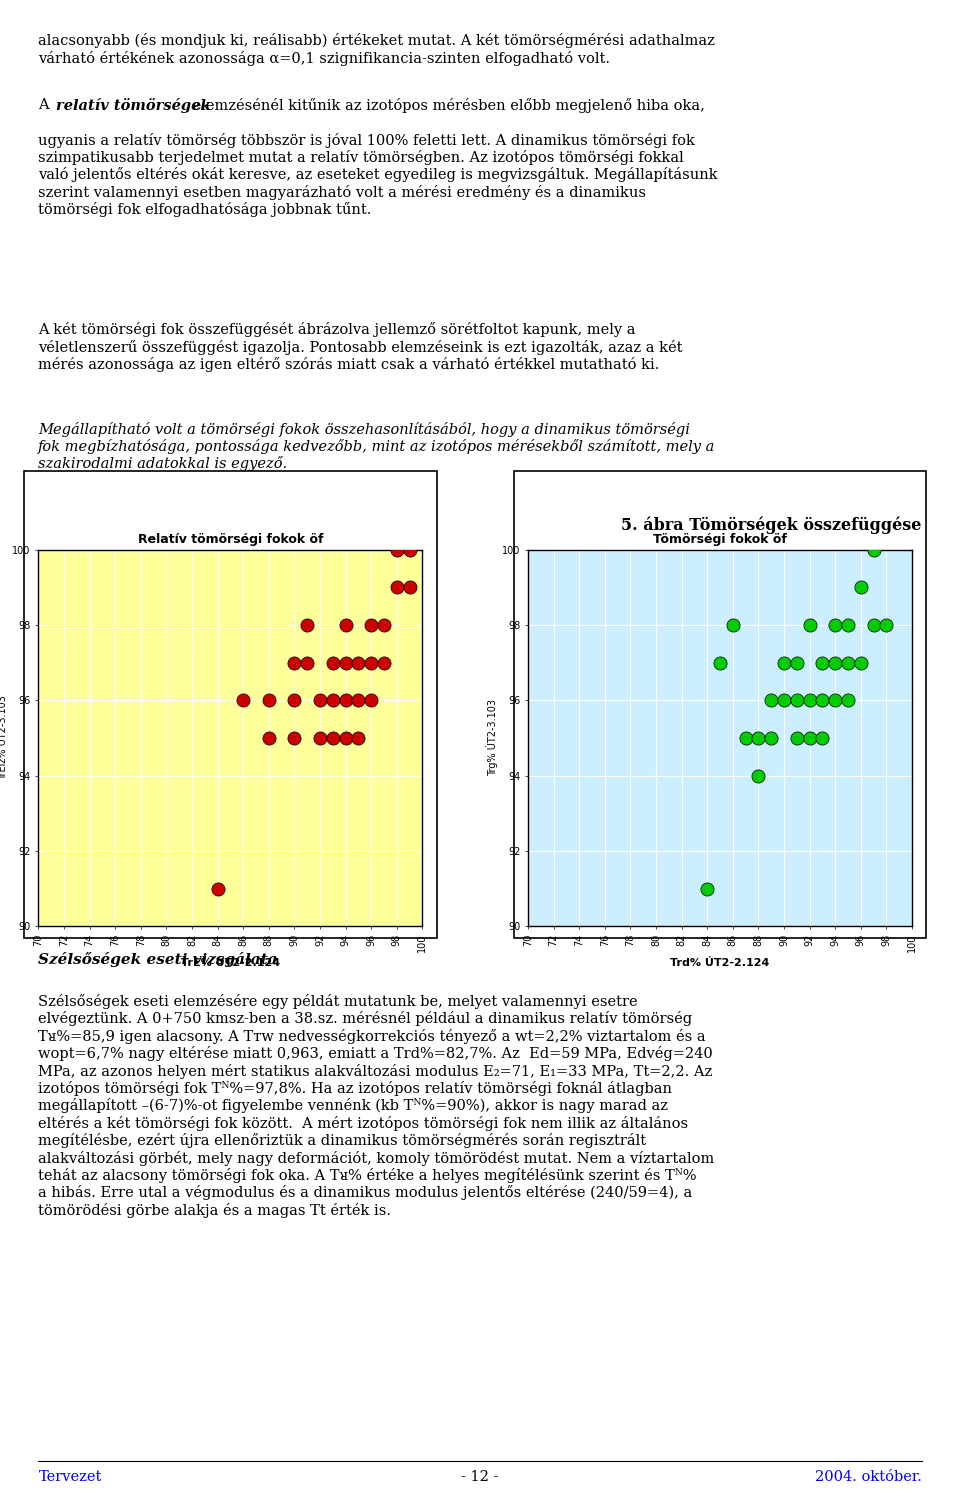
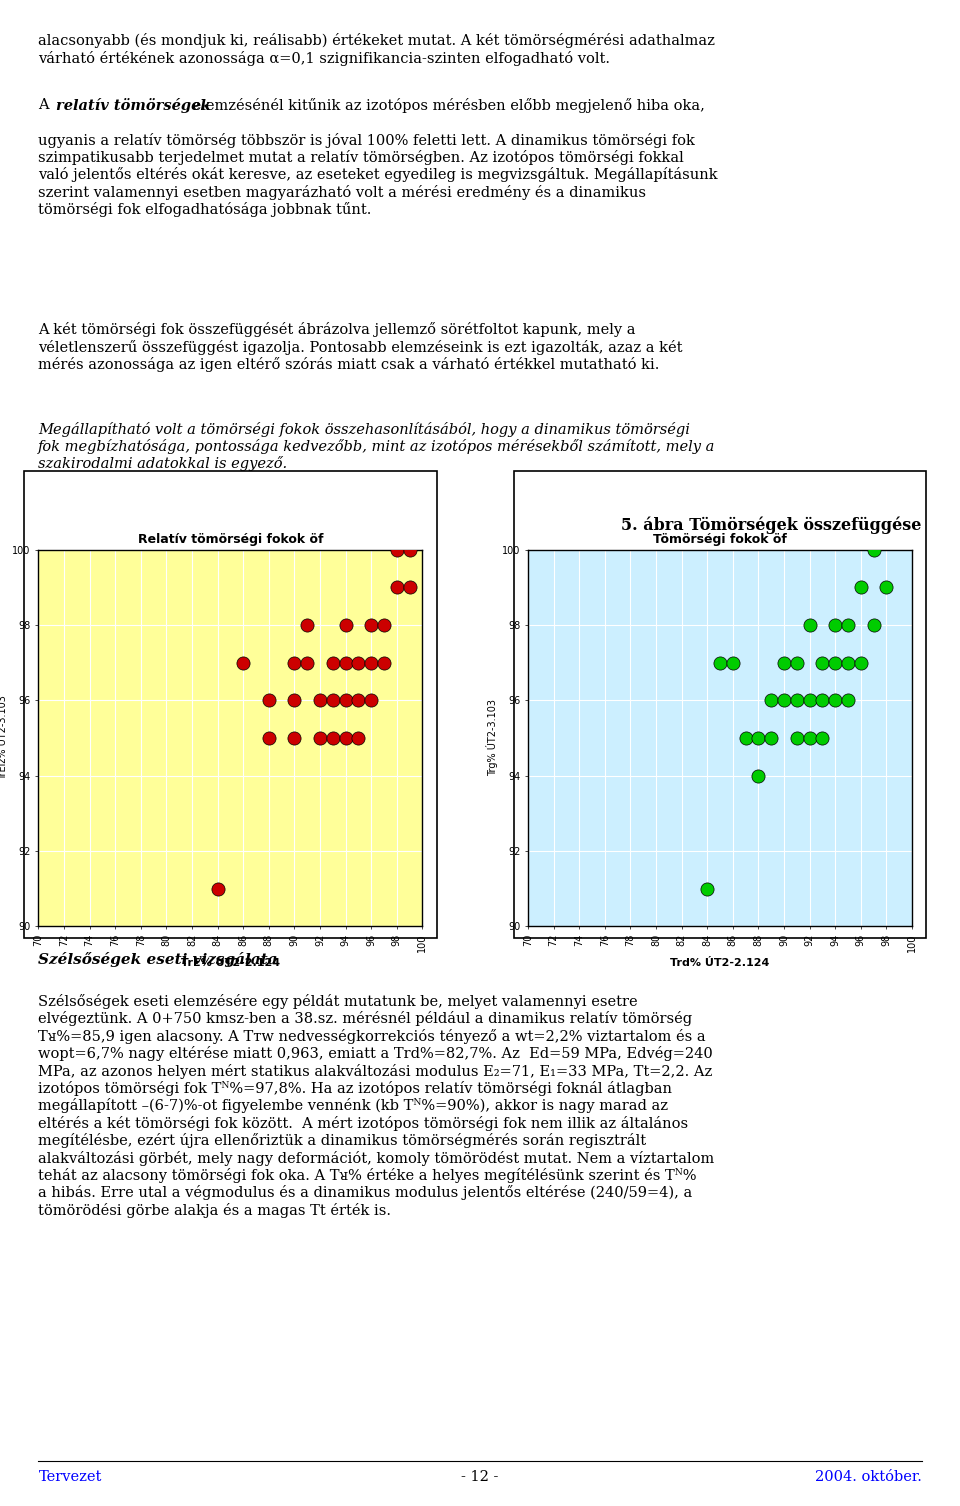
Relatív tömörségi fokok öf/86: 96 -> 97
Tömörségi fokok öf/86: 98 -> 97
Tömörségi fokok öf/98: 98 -> 99
